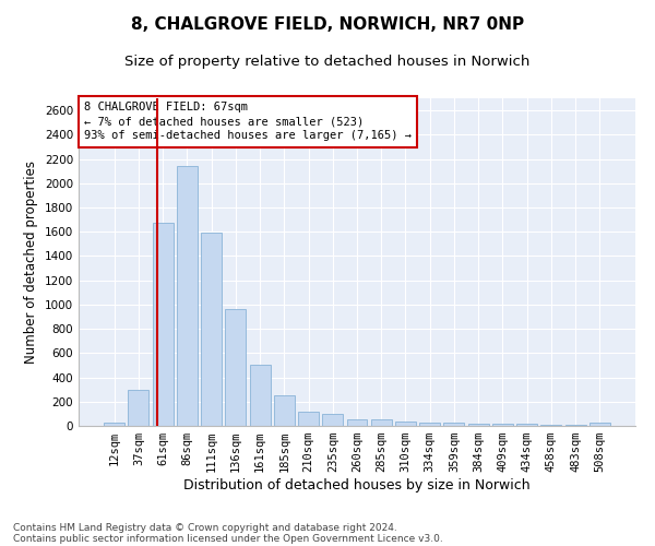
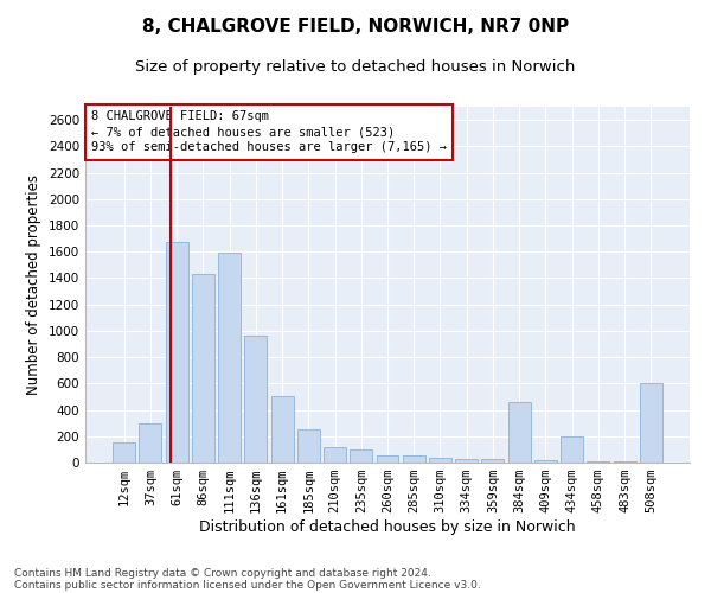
12sqm: 20 -> 150
86sqm: 2140 -> 1430
384sqm: 20 -> 460
434sqm: 20 -> 200
508sqm: 20 -> 600
